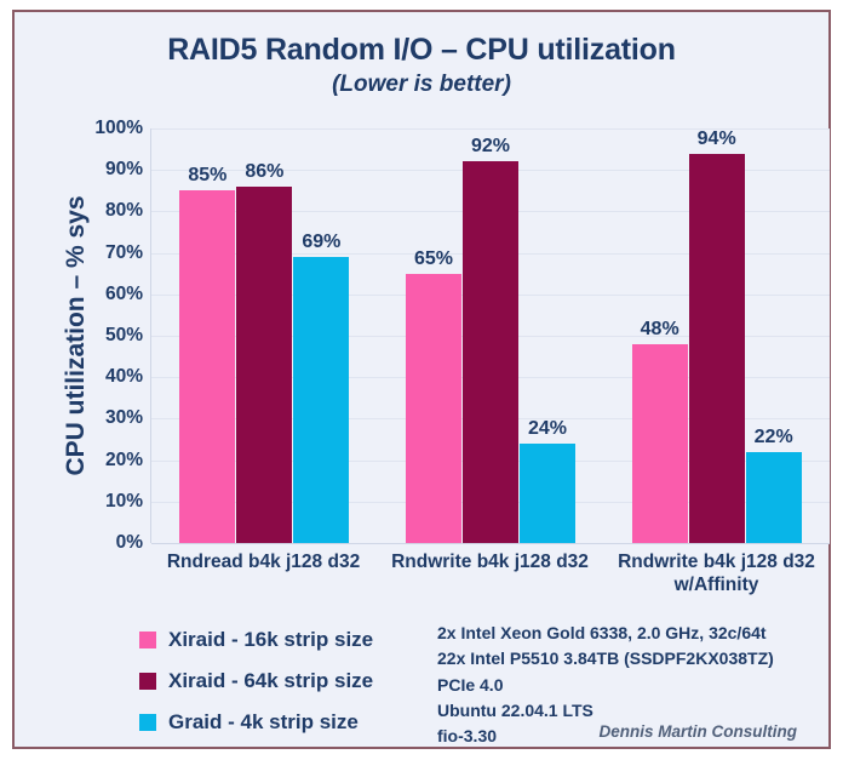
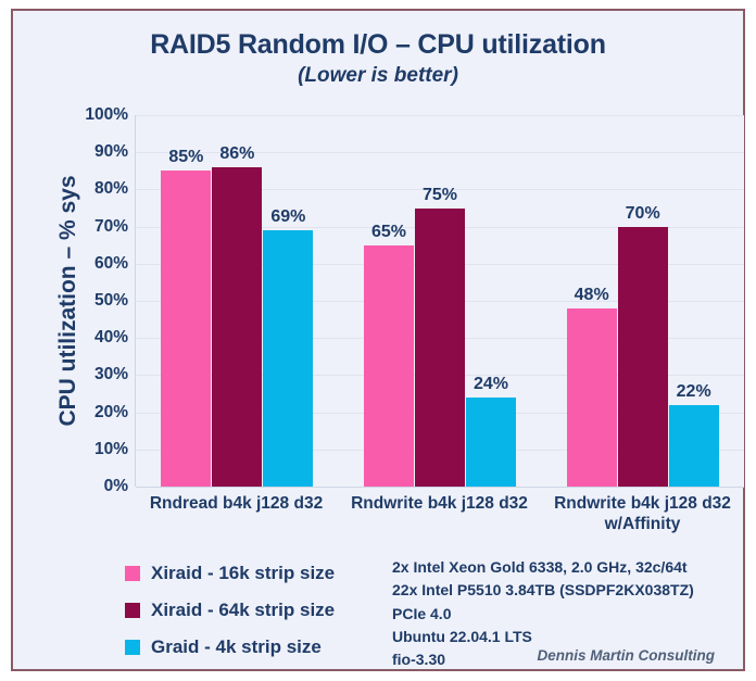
Xiraid - 64k strip size/Rndwrite b4k j128 d32: 92% -> 75%
Xiraid - 64k strip size/Rndwrite b4k j128 d32 w/Affinity: 94% -> 70%
